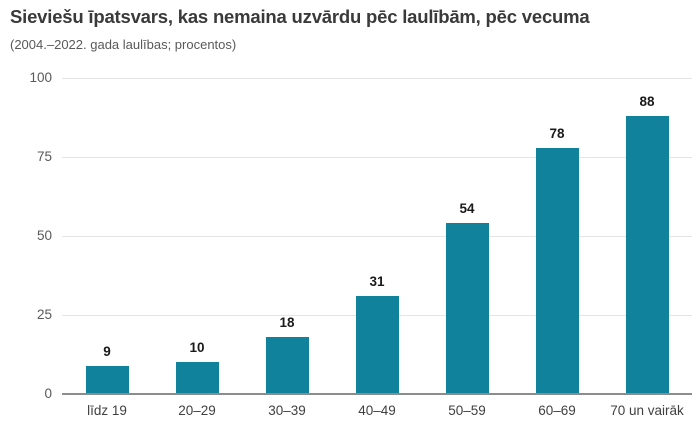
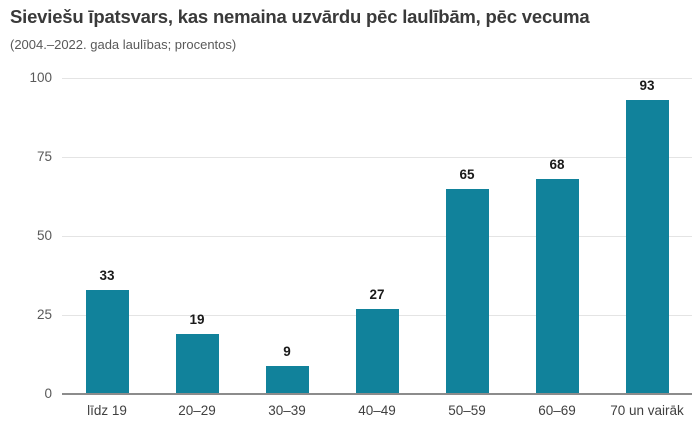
līdz 19: 9 -> 33
20–29: 10 -> 19
30–39: 18 -> 9
40–49: 31 -> 27
50–59: 54 -> 65
60–69: 78 -> 68
70 un vairāk: 88 -> 93
